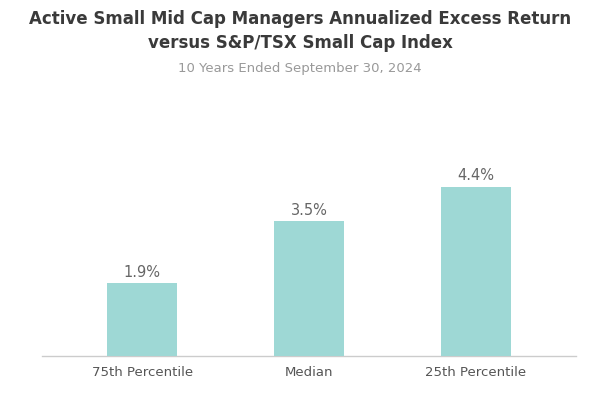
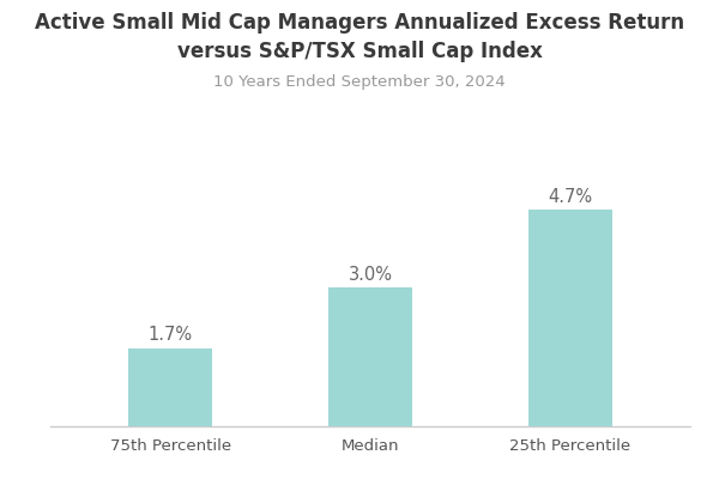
75th Percentile: 1.9% -> 1.7%
Median: 3.5% -> 3.0%
25th Percentile: 4.4% -> 4.7%
